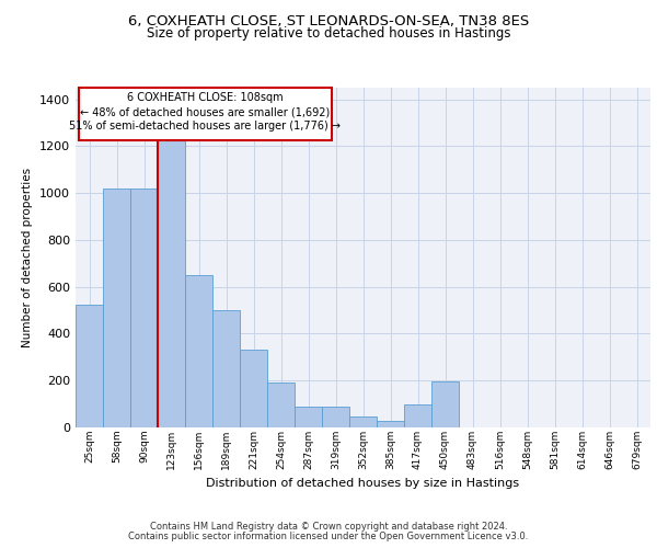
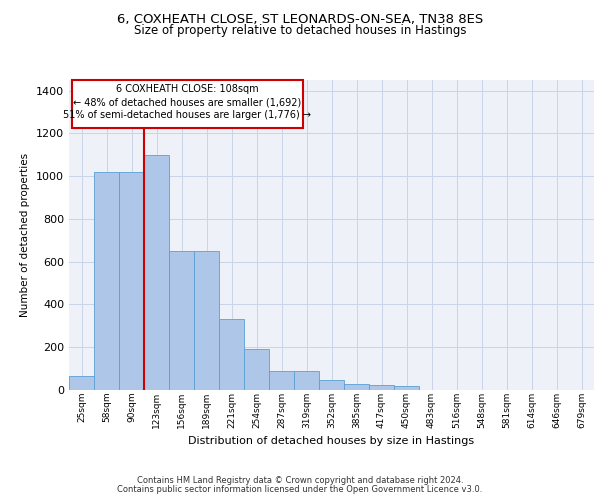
25sqm: 525 -> 65
123sqm: 1235 -> 1100
189sqm: 500 -> 650
417sqm: 100 -> 25
450sqm: 195 -> 18
